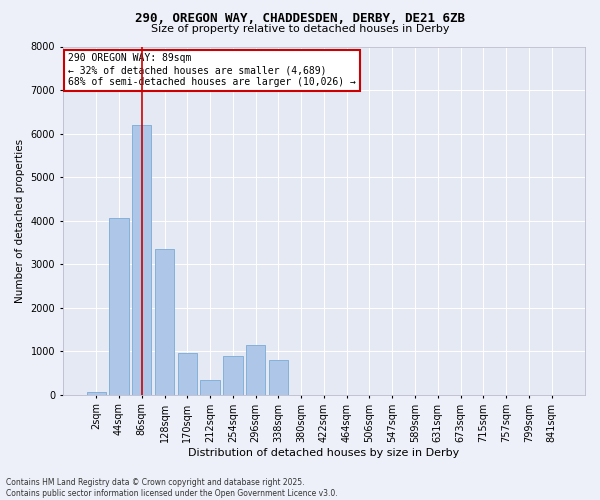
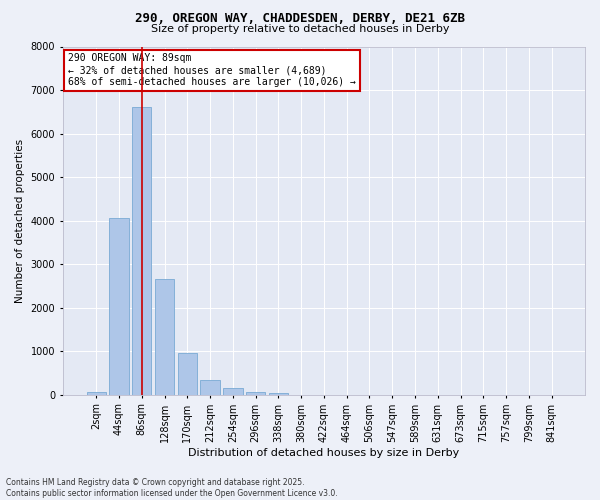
86sqm: 6200 -> 6620
128sqm: 3350 -> 2650
254sqm: 900 -> 160
296sqm: 1150 -> 80
338sqm: 800 -> 50
